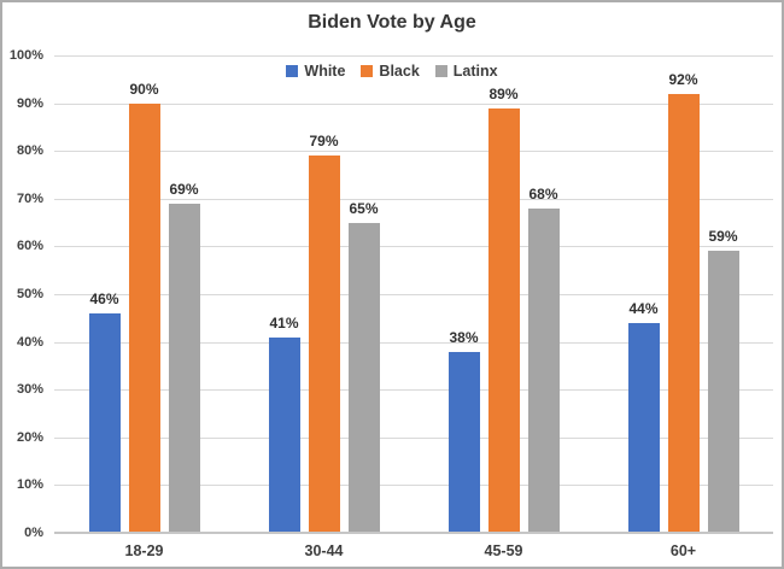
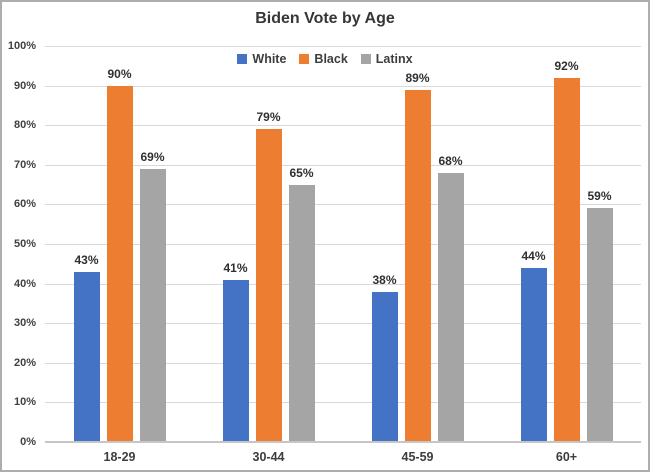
White/18-29: 46% -> 43%
